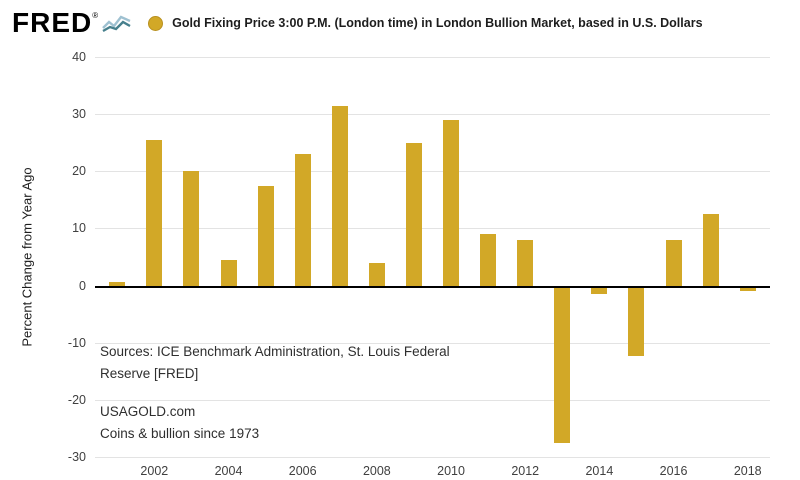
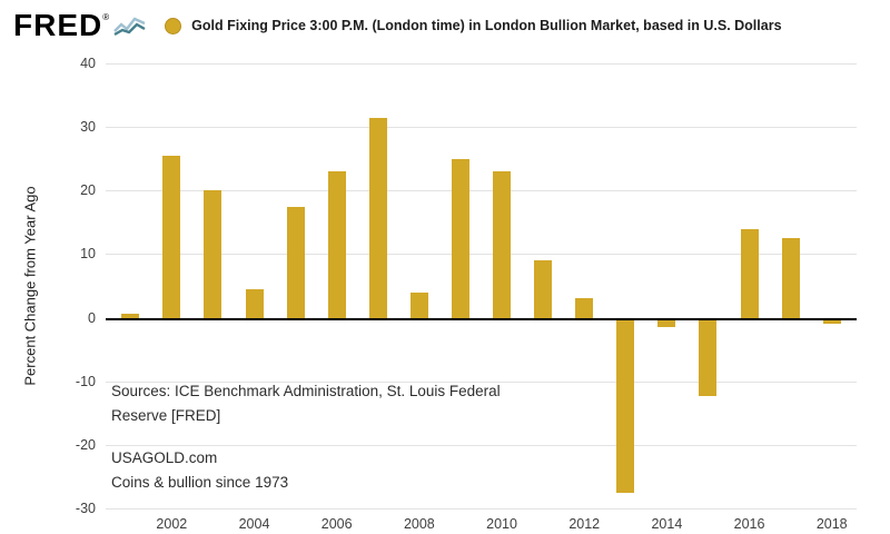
2010: 29 -> 23
2012: 8 -> 3
2016: 8 -> 14
